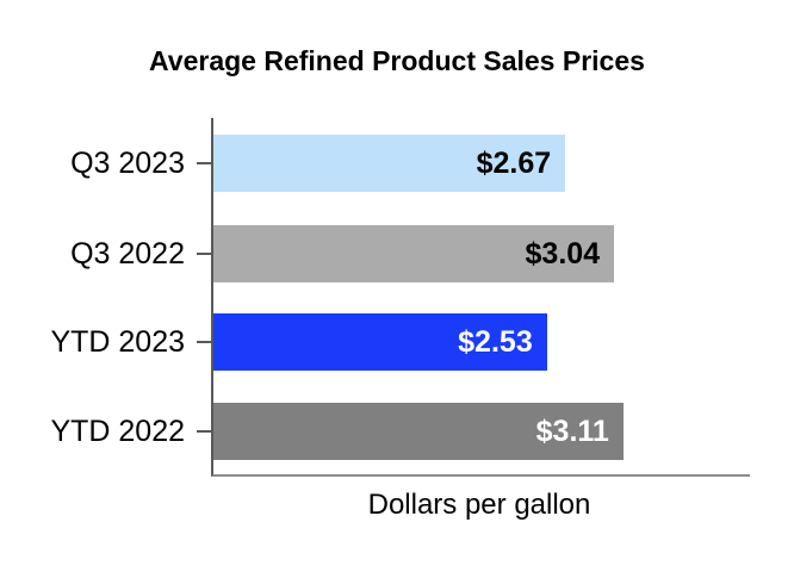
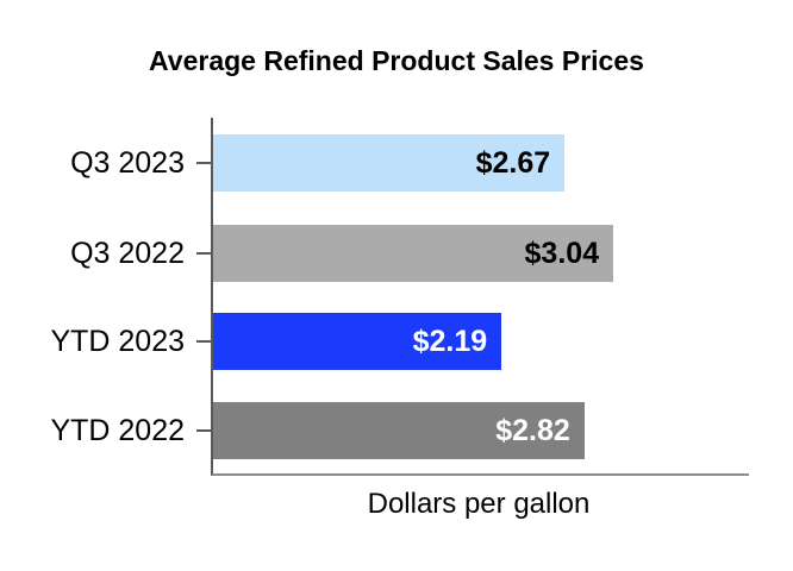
YTD 2023: $2.53 -> $2.19
YTD 2022: $3.11 -> $2.82
